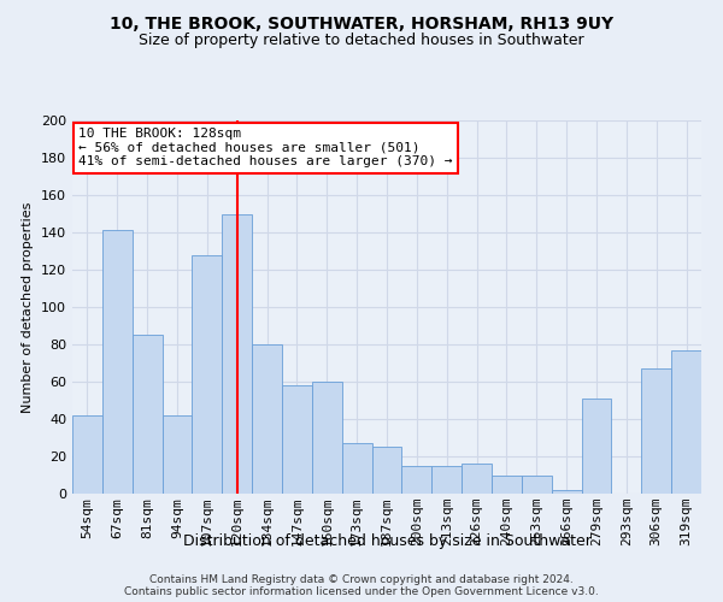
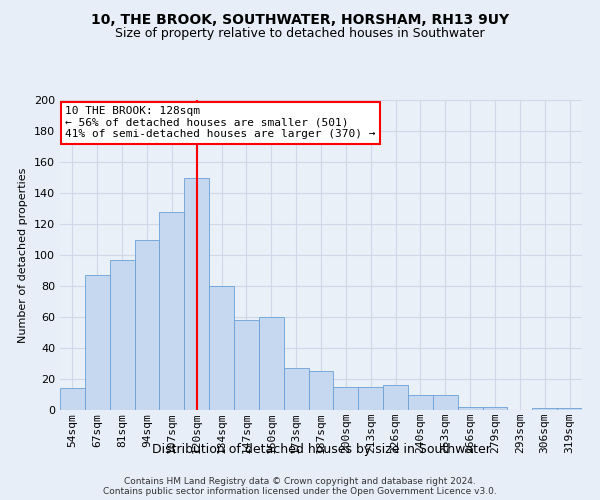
54sqm: 42 -> 14
67sqm: 141 -> 87
81sqm: 85 -> 97
94sqm: 42 -> 110
279sqm: 51 -> 2
306sqm: 67 -> 1
319sqm: 77 -> 1
